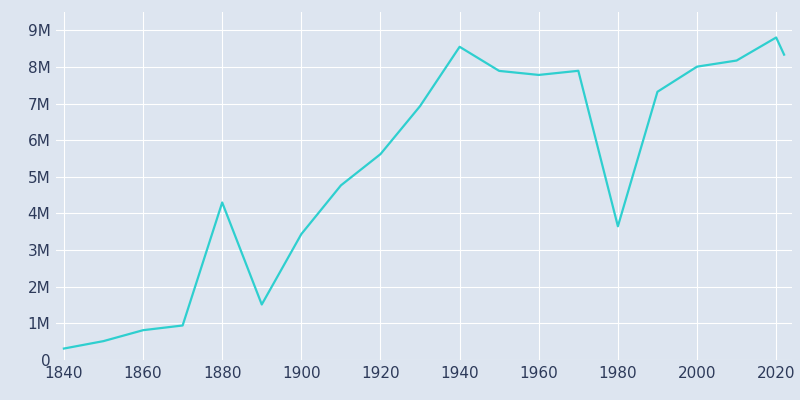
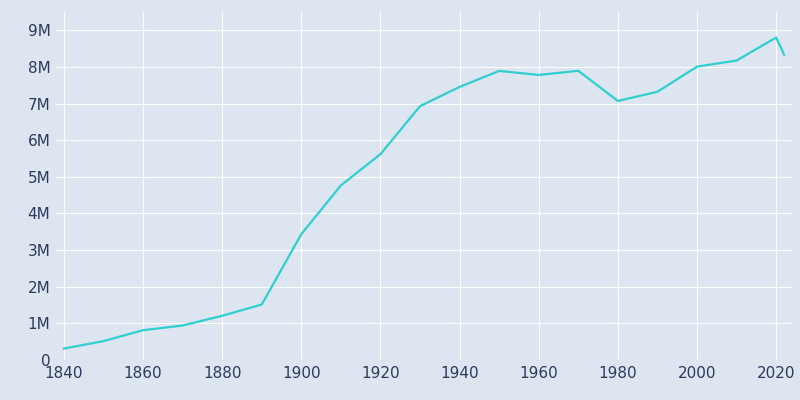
1880: 4.30M -> 1.21M
1940: 8.55M -> 7.45M
1980: 3.65M -> 7.07M
